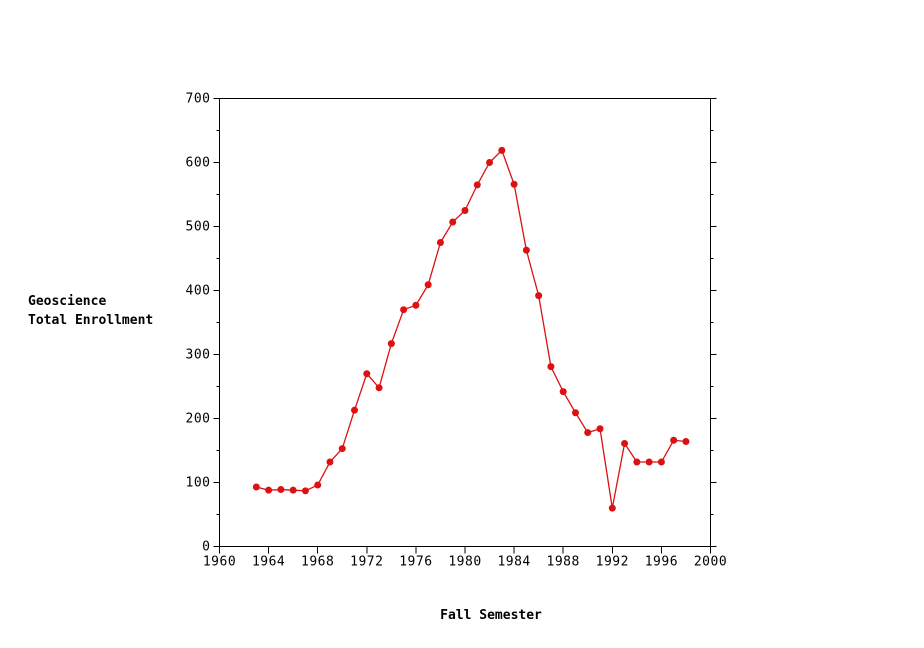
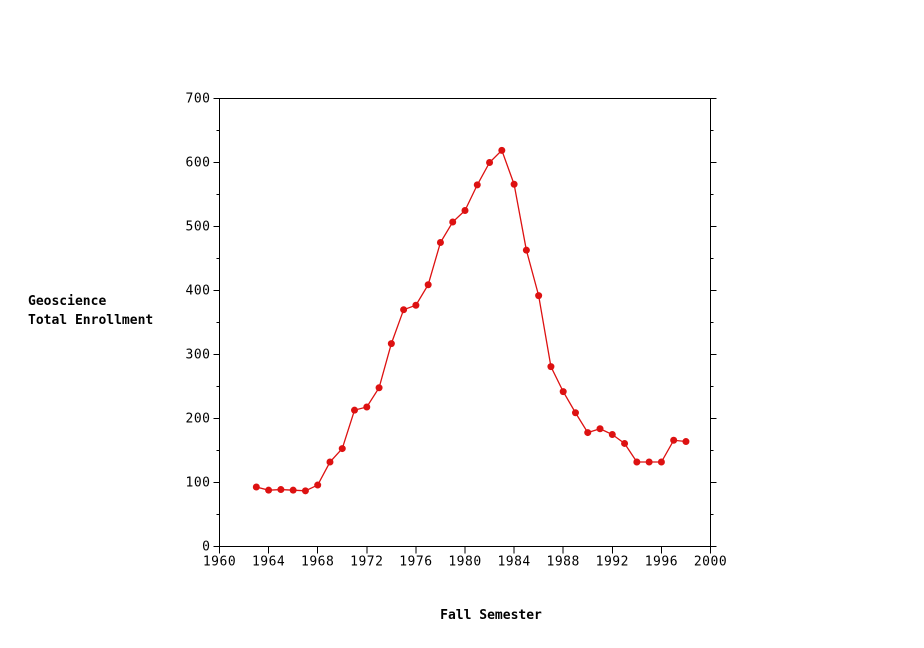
1972: 270 -> 220
1992: 60 -> 180
